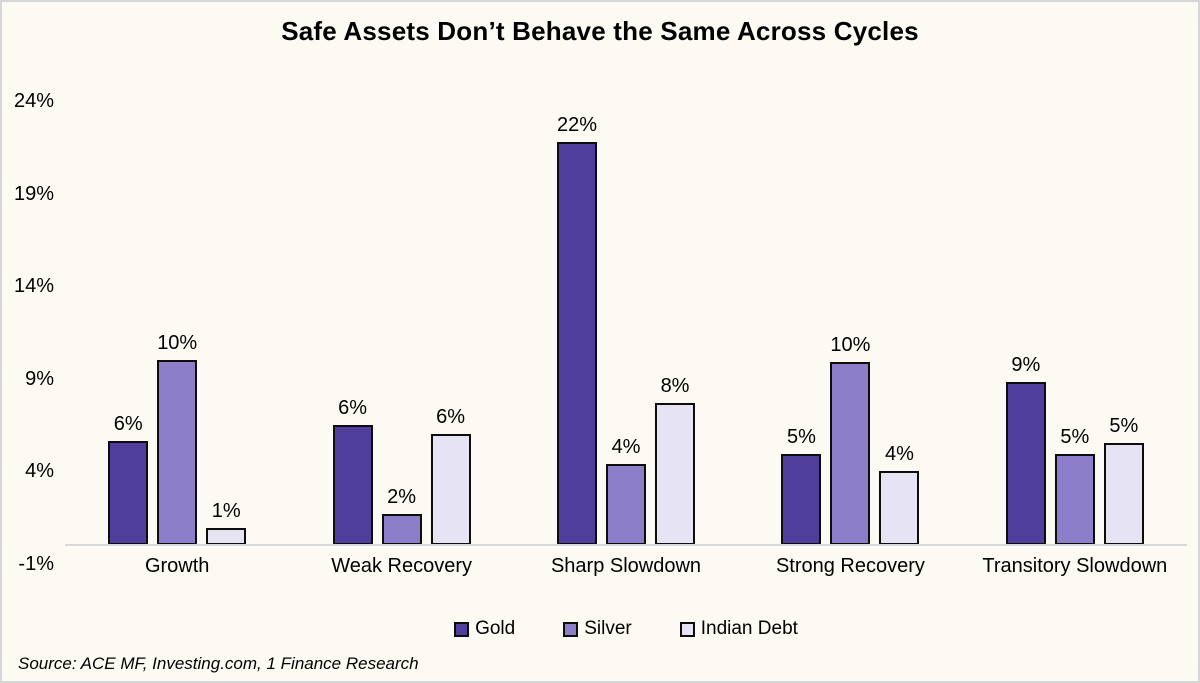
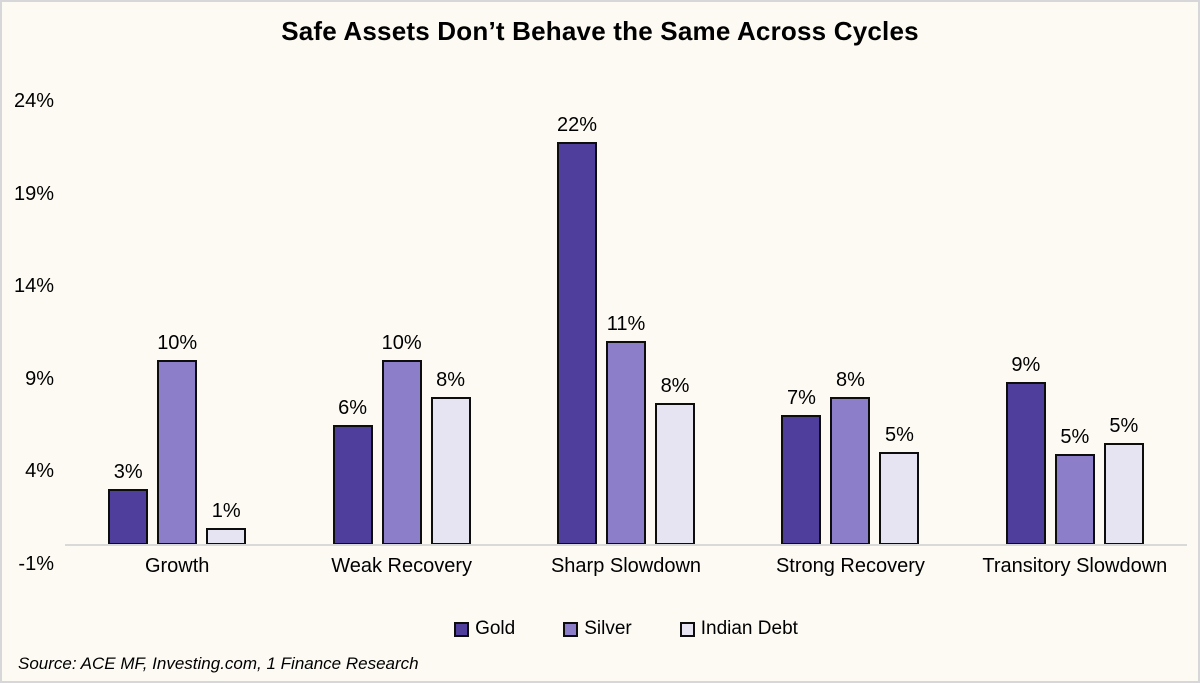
Gold/Growth: 6% -> 3%
Silver/Weak Recovery: 2% -> 10%
Indian Debt/Weak Recovery: 6% -> 8%
Silver/Sharp Slowdown: 4% -> 11%
Gold/Strong Recovery: 5% -> 7%
Silver/Strong Recovery: 10% -> 8%
Indian Debt/Strong Recovery: 4% -> 5%
